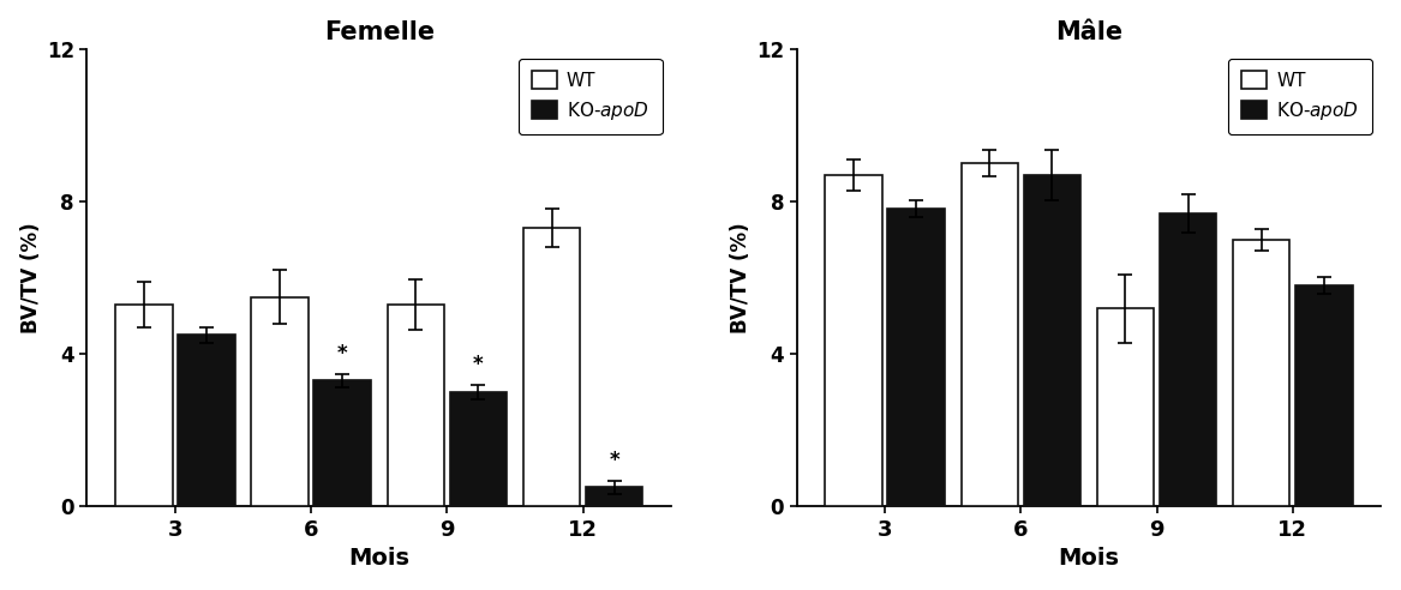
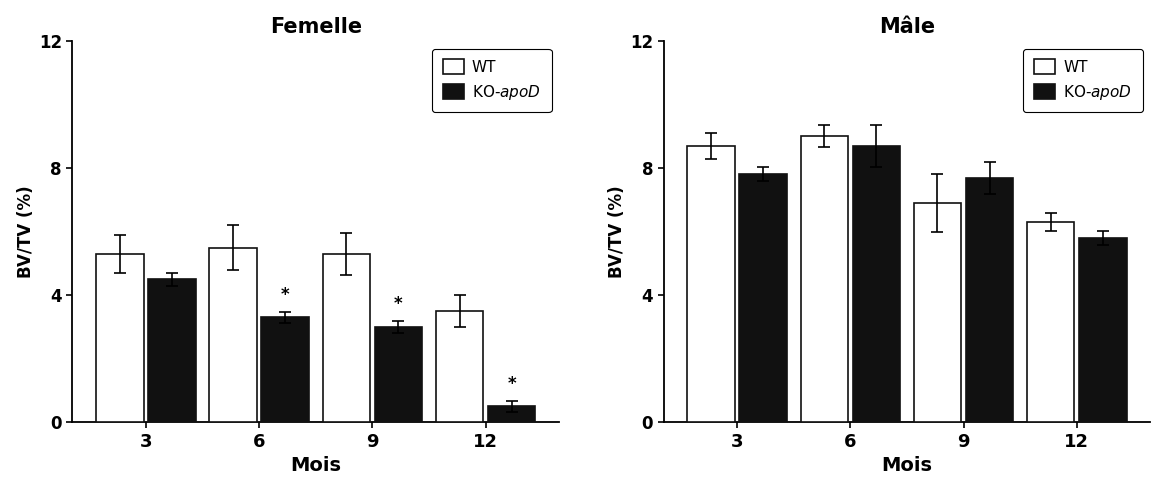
Femelle/WT/12: 7.3 -> 3.5
Mâle/WT/9: 5.2 -> 6.9
Mâle/WT/12: 7.0 -> 6.3
